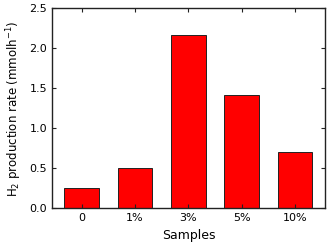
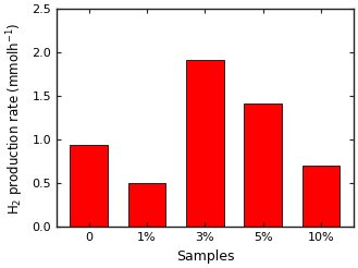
0: 0.25 -> 0.94
3%: 2.17 -> 1.92
